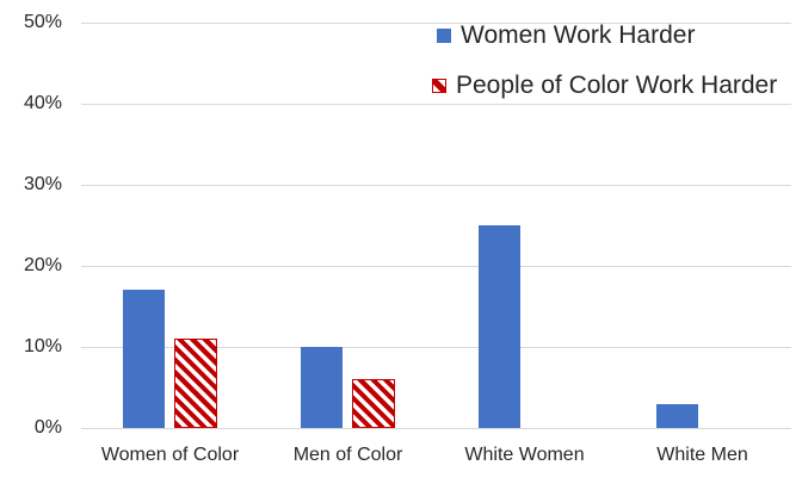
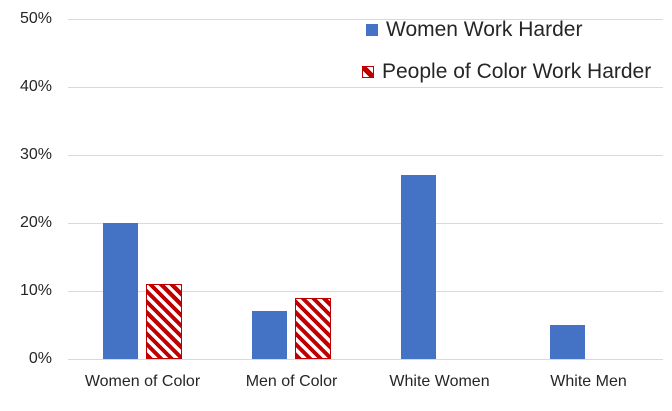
Women Work Harder/Women of Color: 17% -> 20%
Women Work Harder/Men of Color: 10% -> 7%
People of Color Work Harder/Men of Color: 6% -> 9%
Women Work Harder/White Women: 25% -> 27%
Women Work Harder/White Men: 3% -> 5%
